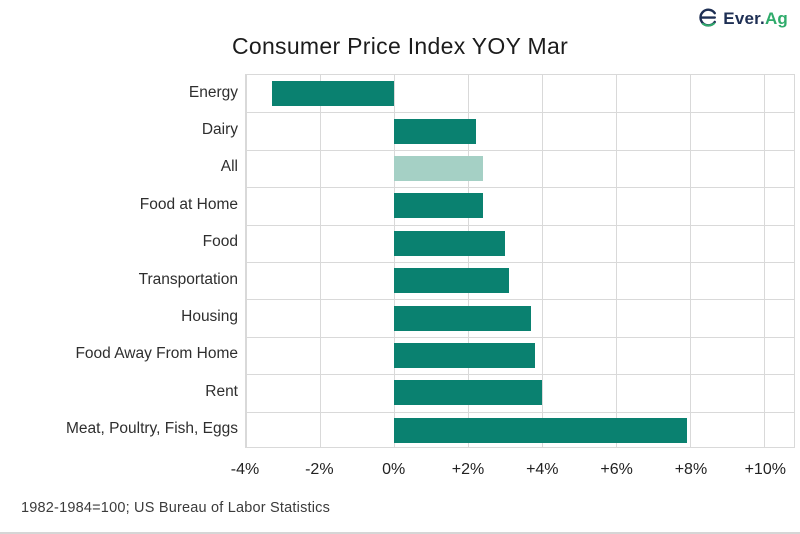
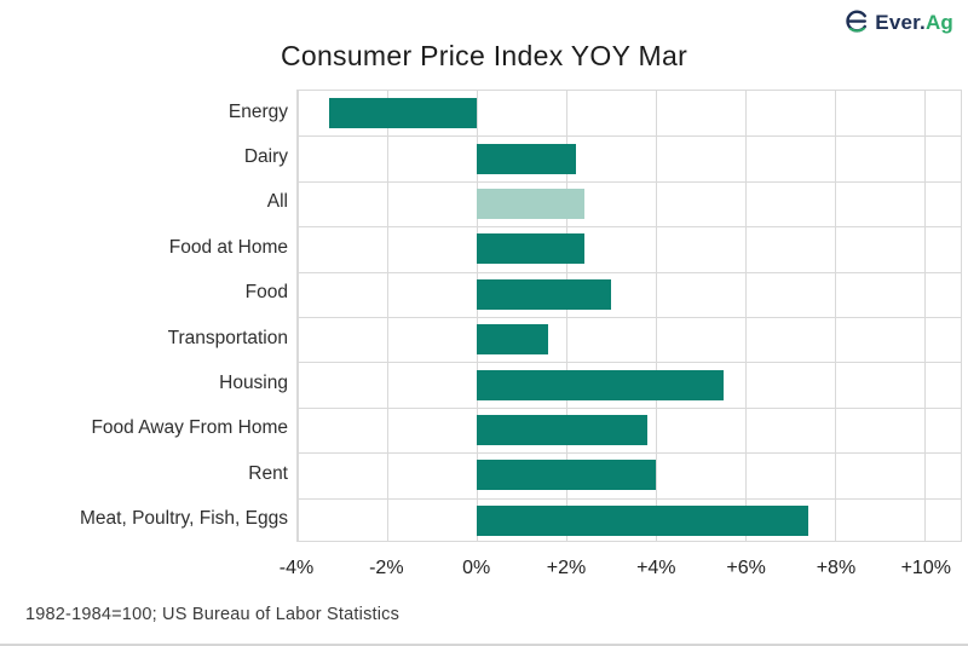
Transportation: 3.1% -> 1.6%
Housing: 3.7% -> 5.5%
Meat, Poultry, Fish, Eggs: 7.9% -> 7.4%
